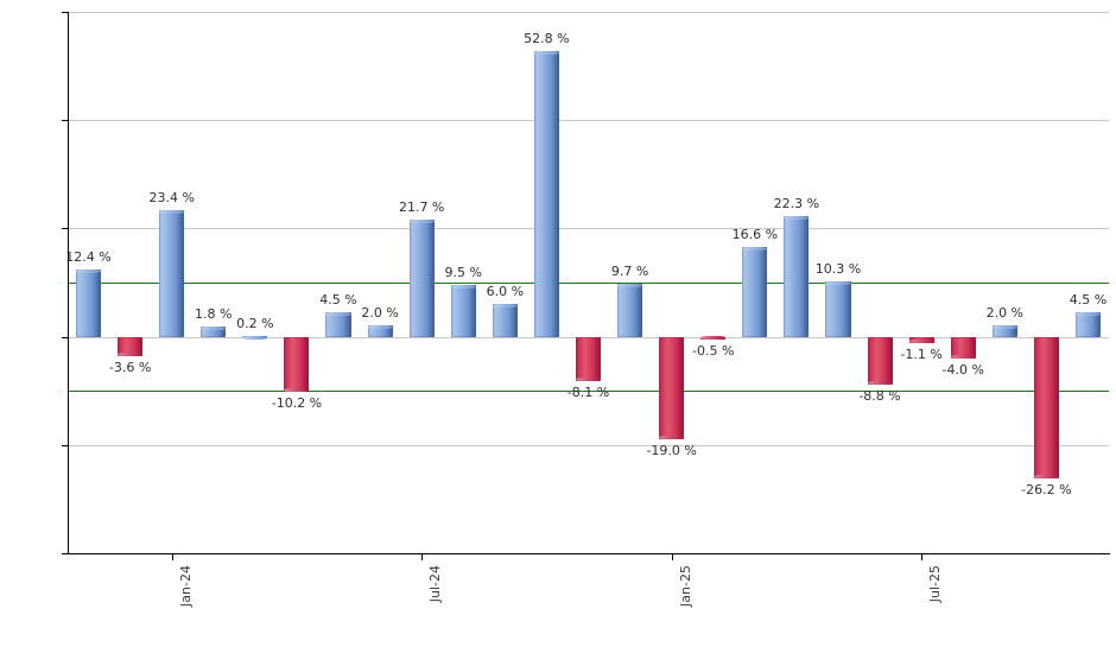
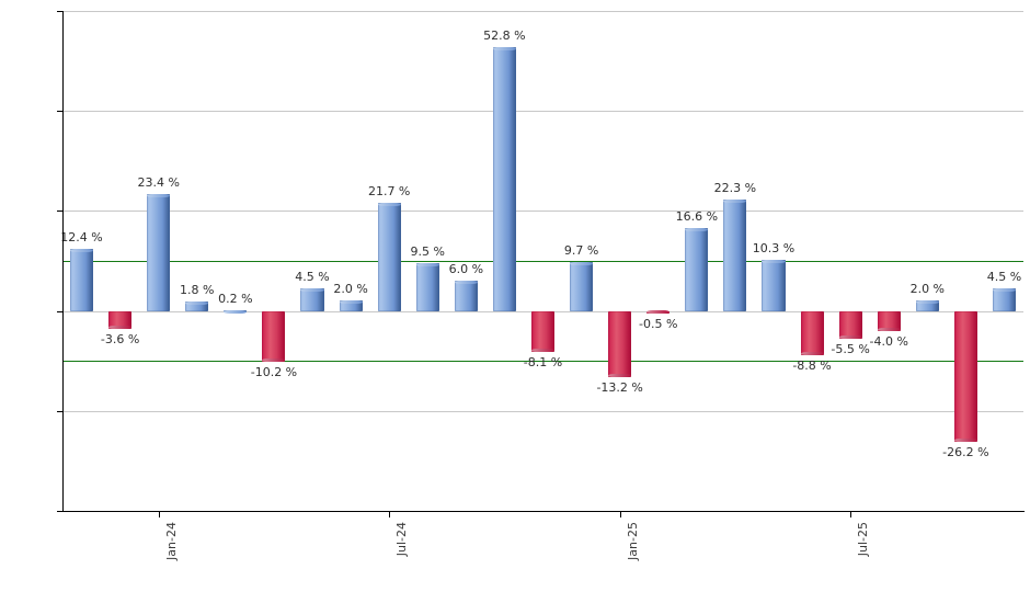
Jan-25: -19.0 -> -13.2
Jul-25: -1.1 -> -5.5
